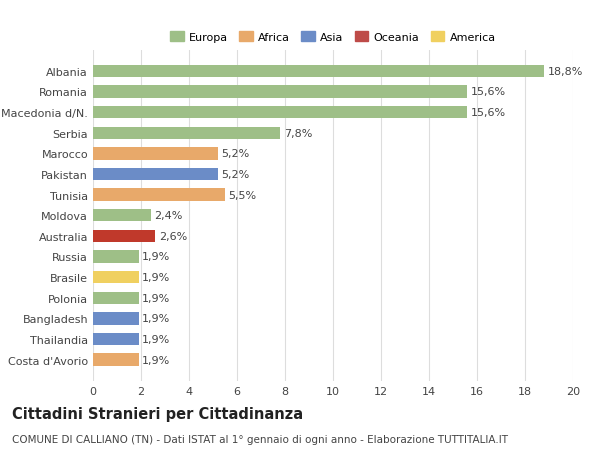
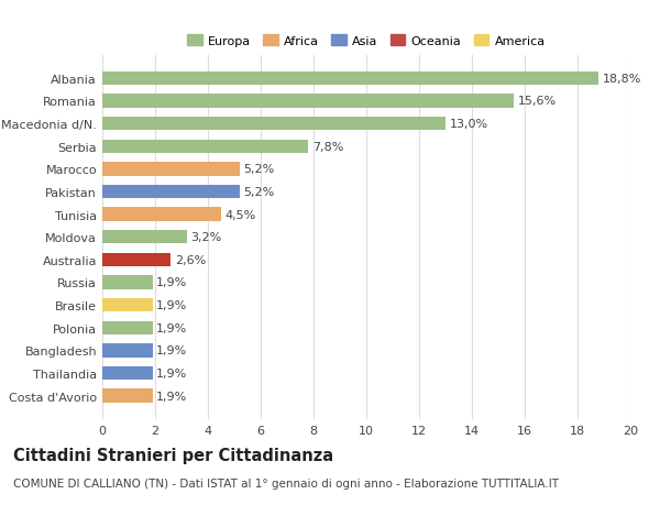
Macedonia d/N.: 15,6% -> 13,0%
Tunisia: 5,5% -> 4,5%
Moldova: 2,4% -> 3,2%
